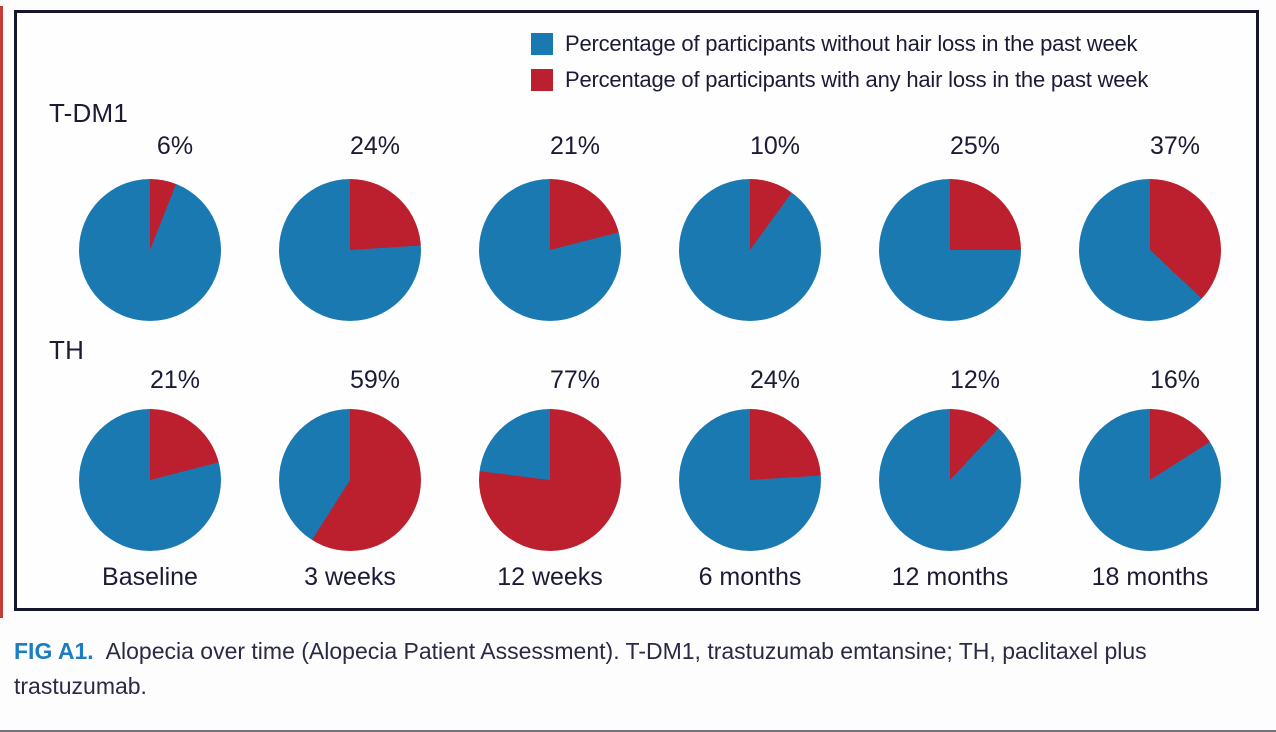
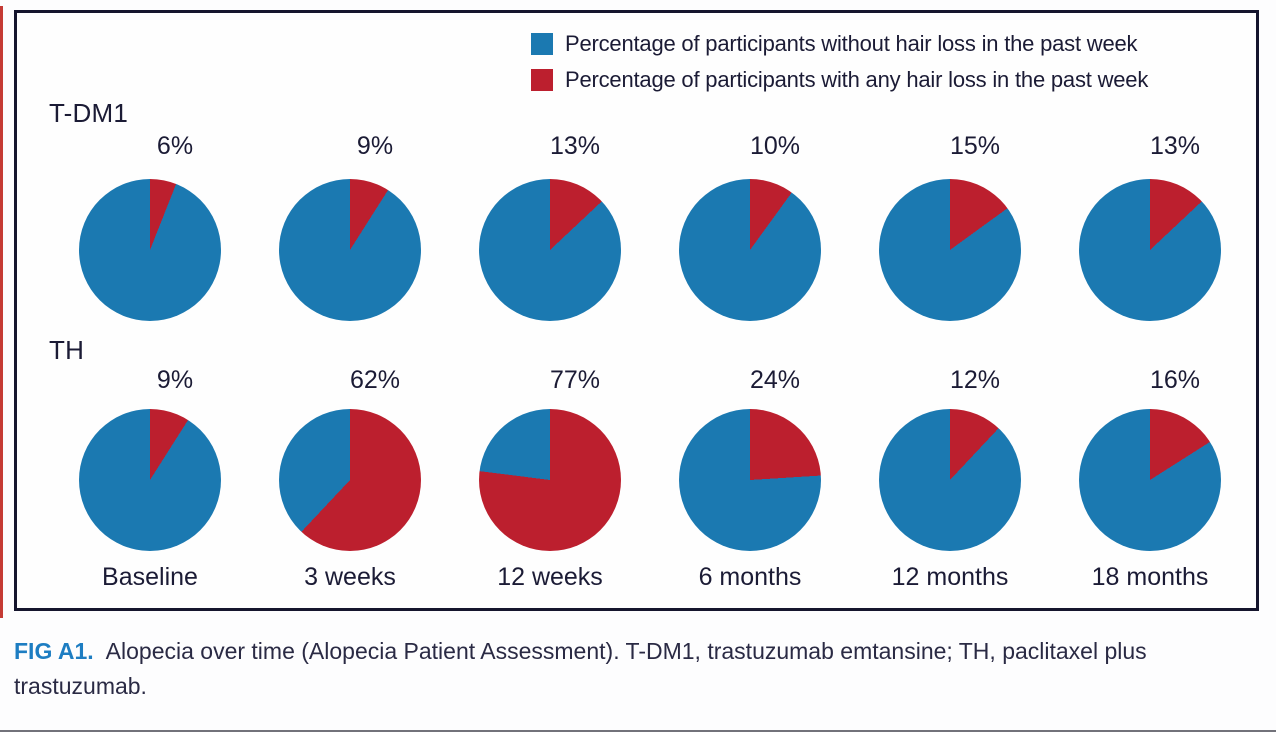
TH/Baseline: 21% -> 9%
T-DM1/3 weeks: 24% -> 9%
TH/3 weeks: 59% -> 62%
T-DM1/12 weeks: 21% -> 13%
T-DM1/12 months: 25% -> 15%
T-DM1/18 months: 37% -> 13%
